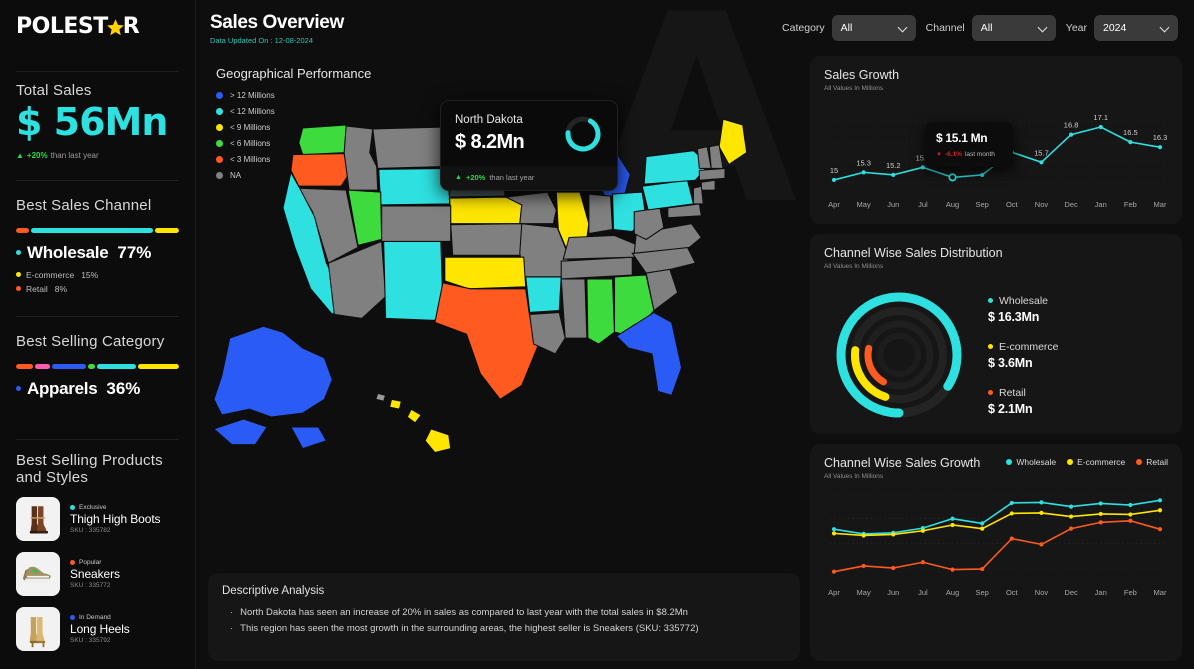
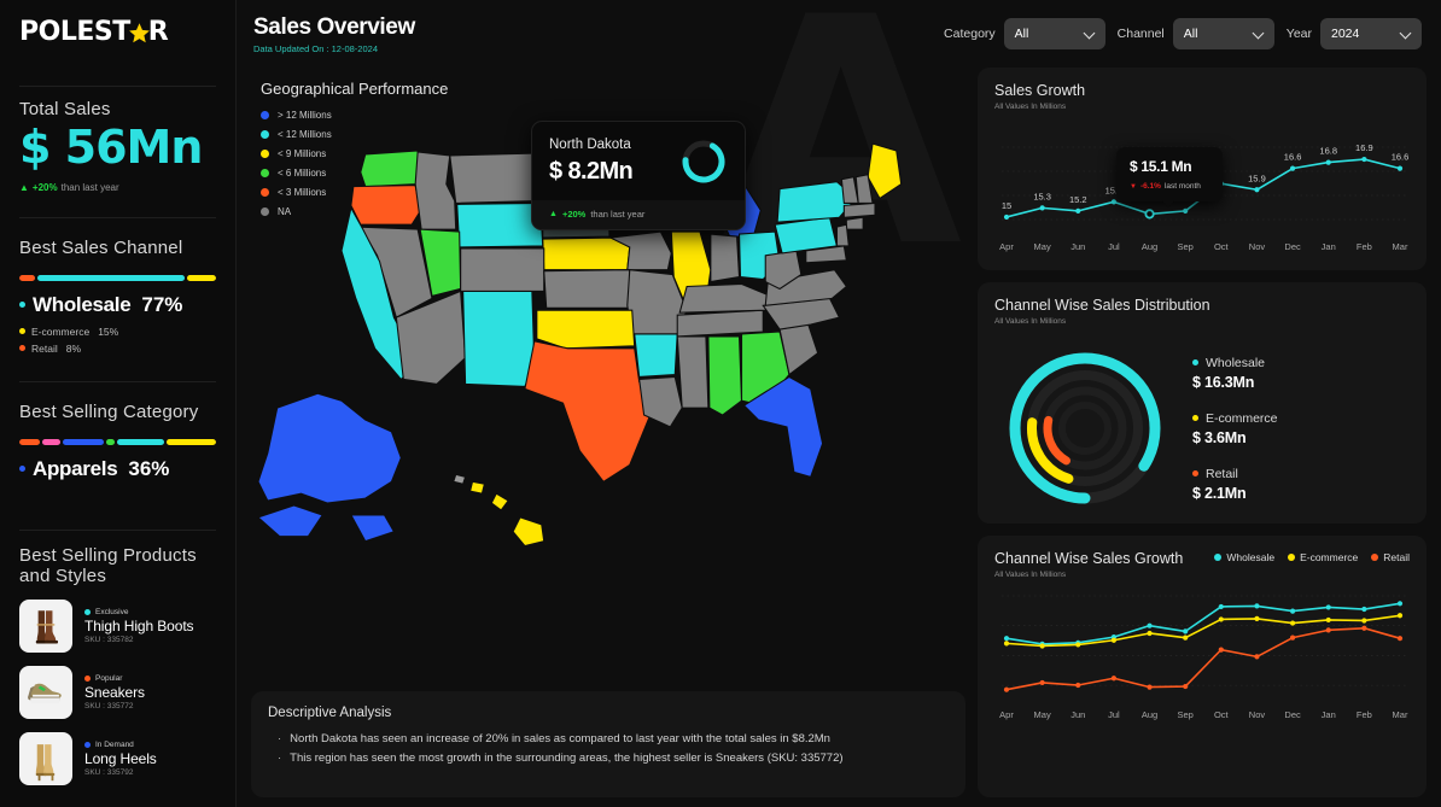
Sales Growth/Nov: 15.7 -> 15.9
Sales Growth/Dec: 16.8 -> 16.6
Sales Growth/Jan: 17.1 -> 16.8
Sales Growth/Feb: 16.5 -> 16.9
Sales Growth/Mar: 16.3 -> 16.6
